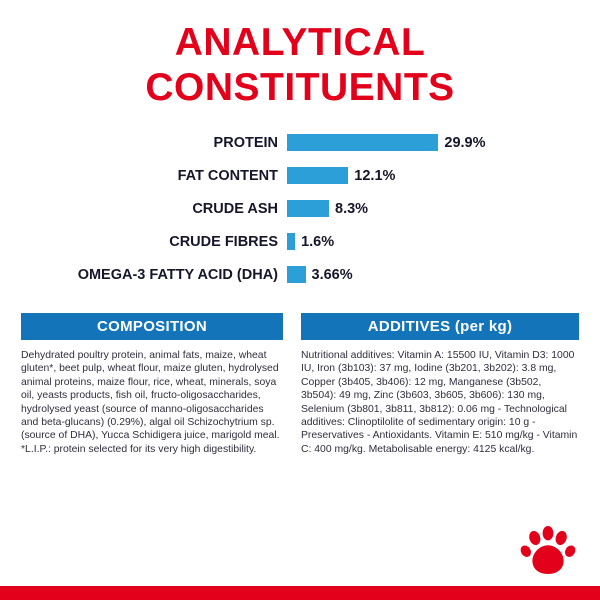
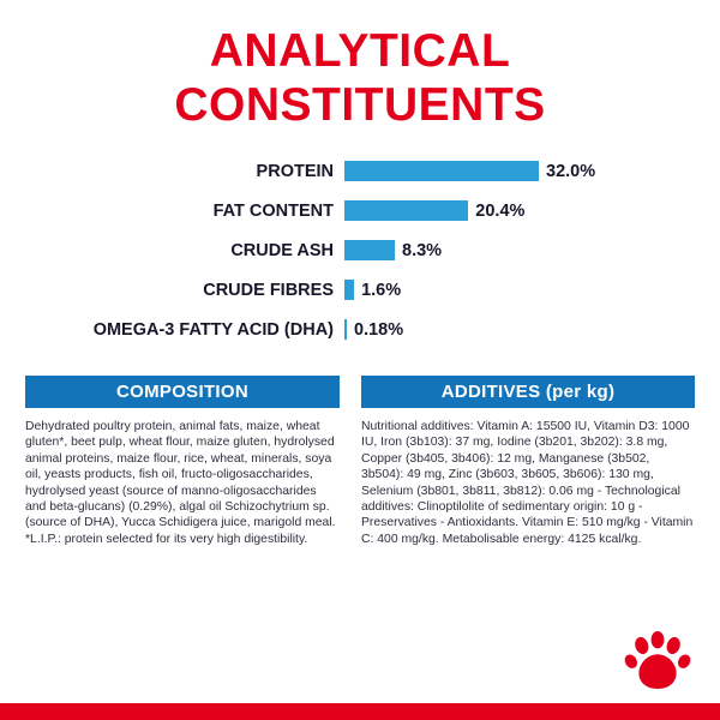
PROTEIN: 29.9% -> 32.0%
FAT CONTENT: 12.1% -> 20.4%
OMEGA-3 FATTY ACID (DHA): 3.66% -> 0.18%
